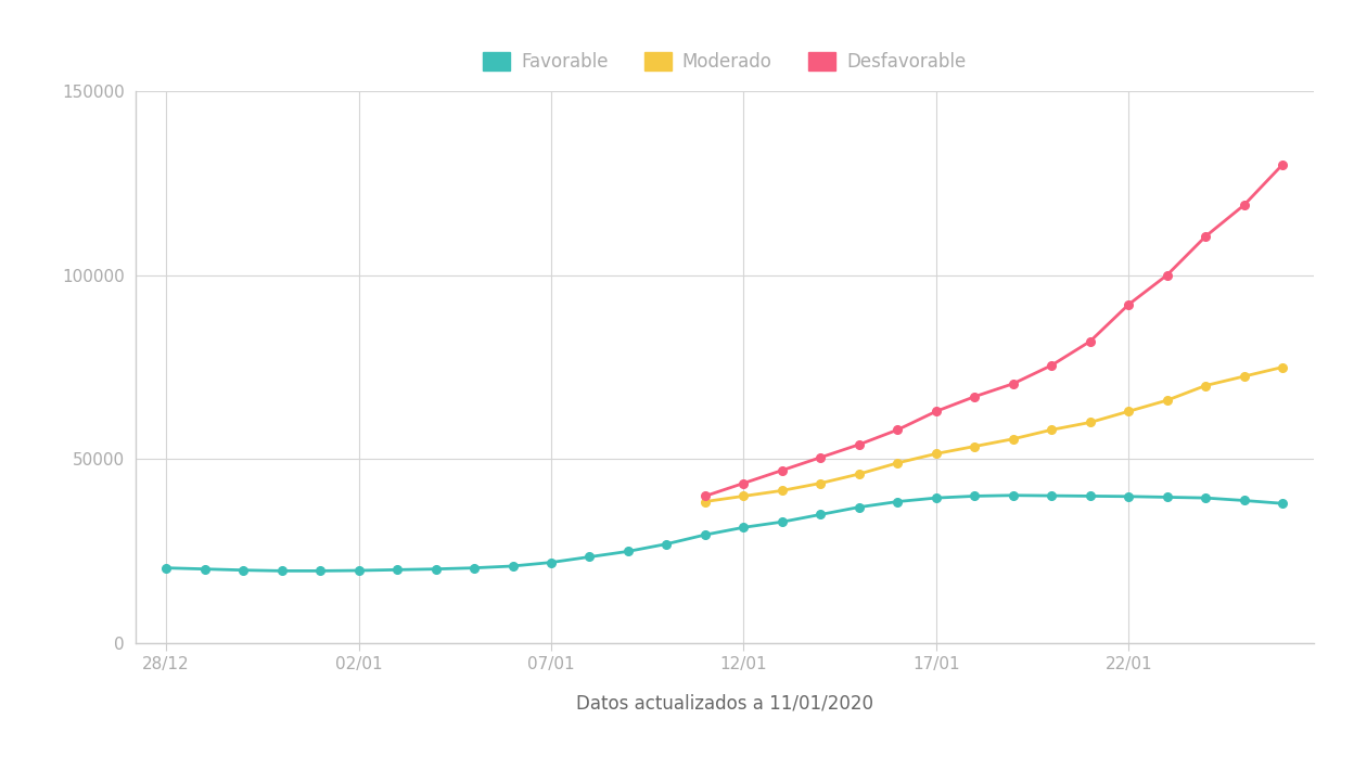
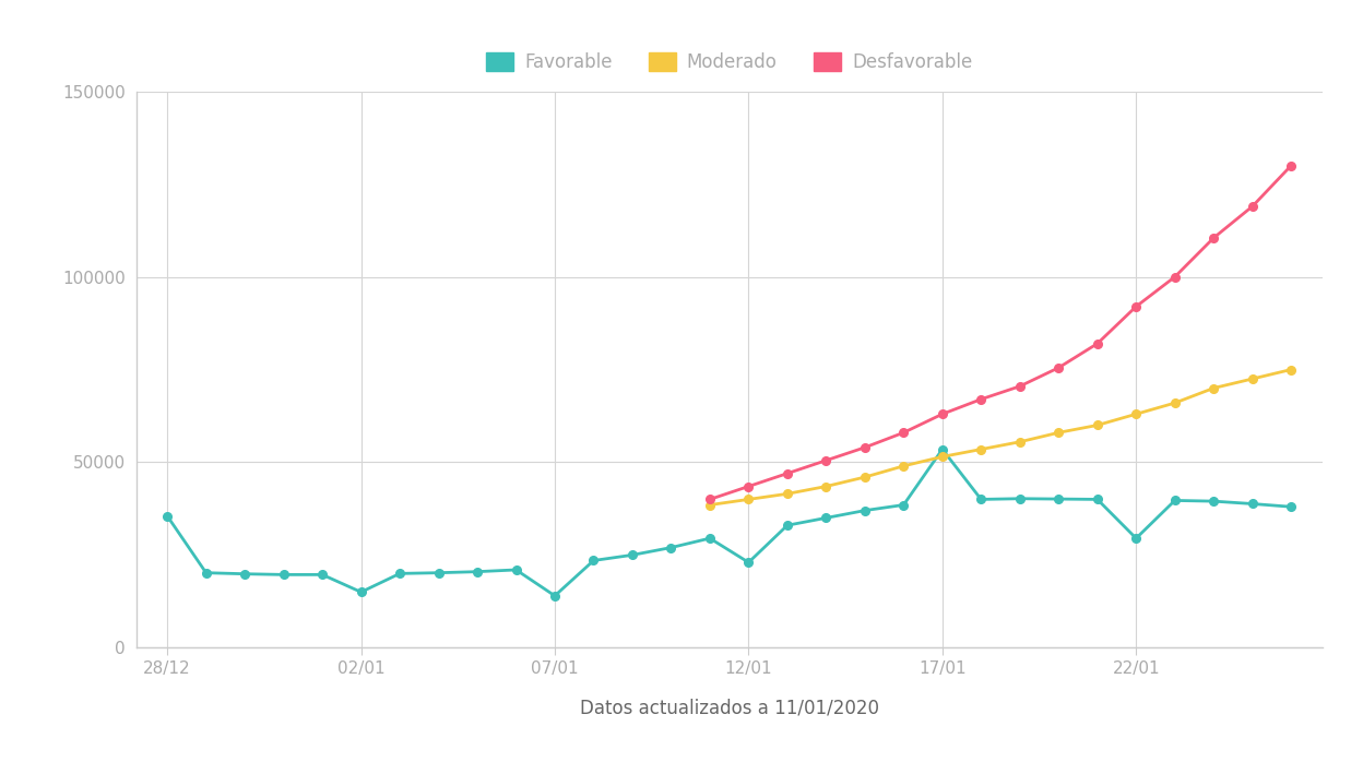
Favorable/28/12: 20500 -> 35500
Favorable/02/01: 19800 -> 15000
Favorable/07/01: 22000 -> 14000
Favorable/12/01: 31500 -> 23000
Favorable/17/01: 39500 -> 53500
Favorable/22/01: 39900 -> 29500
